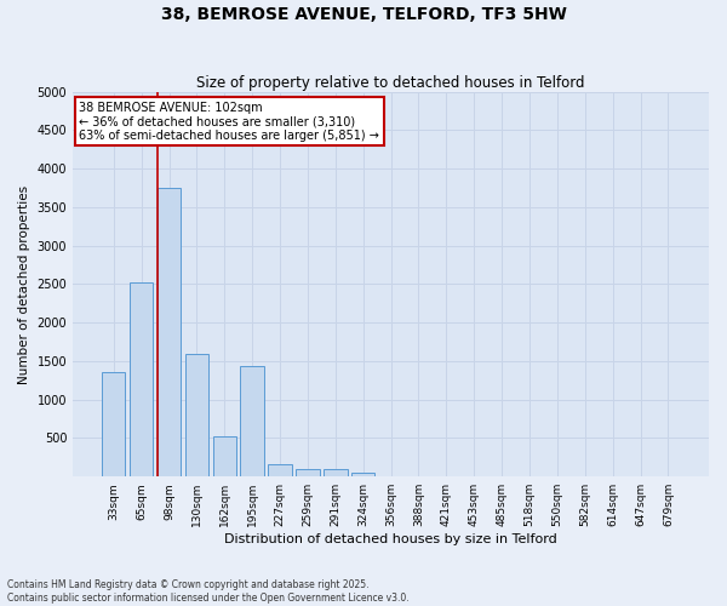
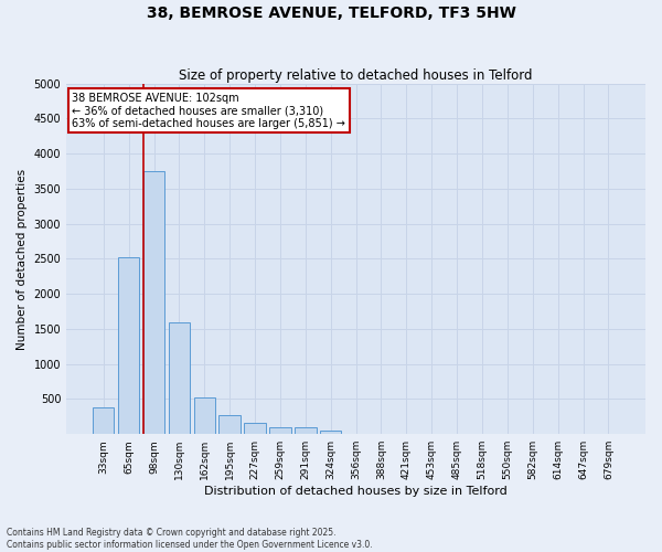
33sqm: 1360 -> 380
195sqm: 1440 -> 270
